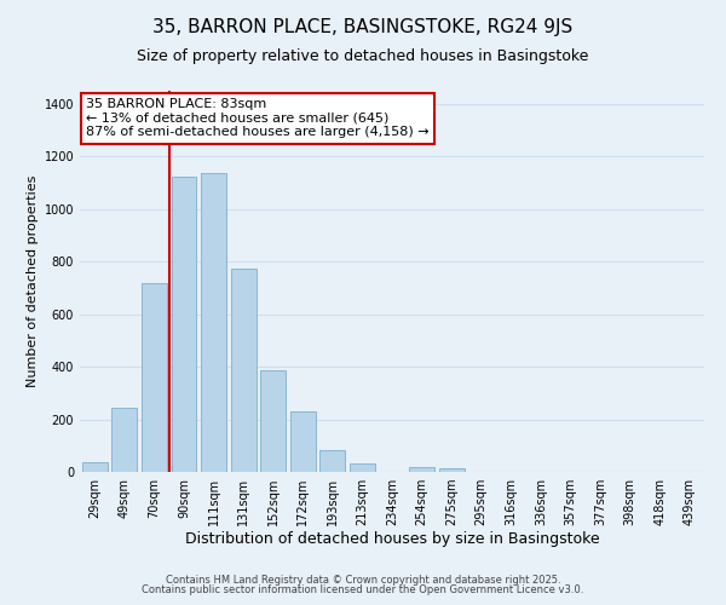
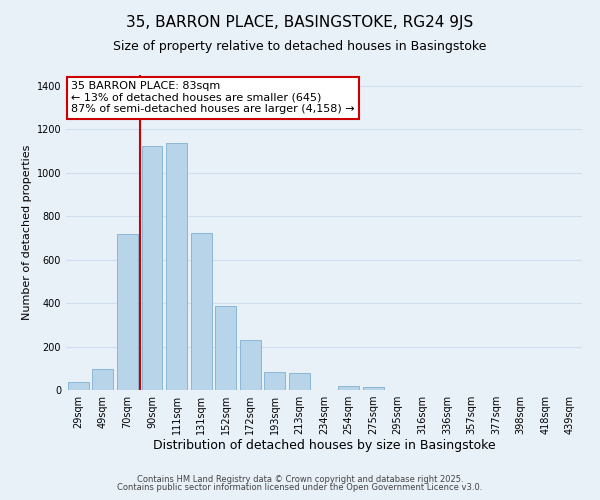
49sqm: 245 -> 95
131sqm: 775 -> 725
213sqm: 30 -> 80
